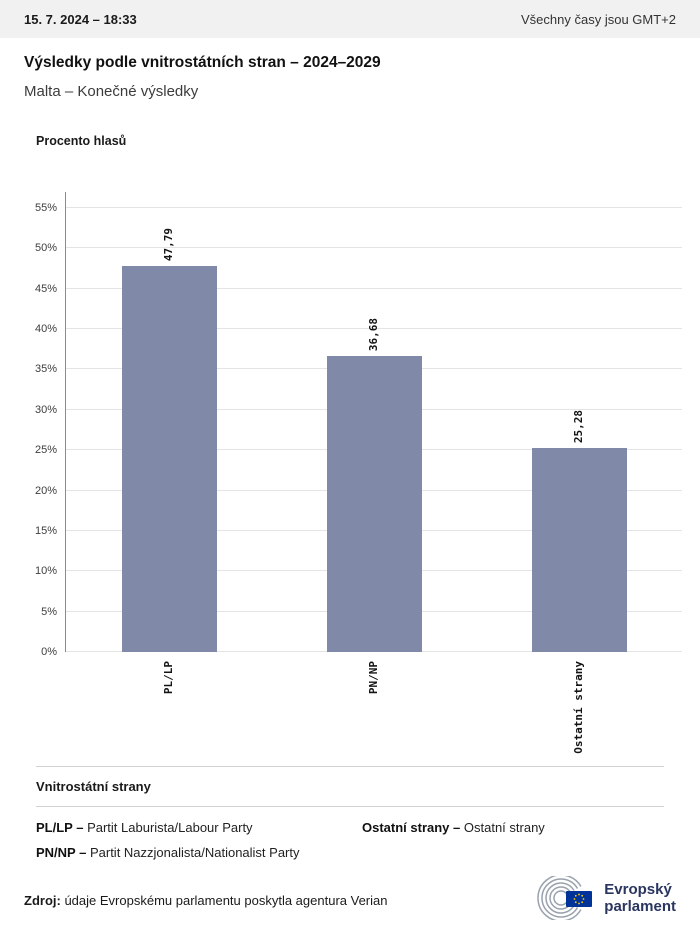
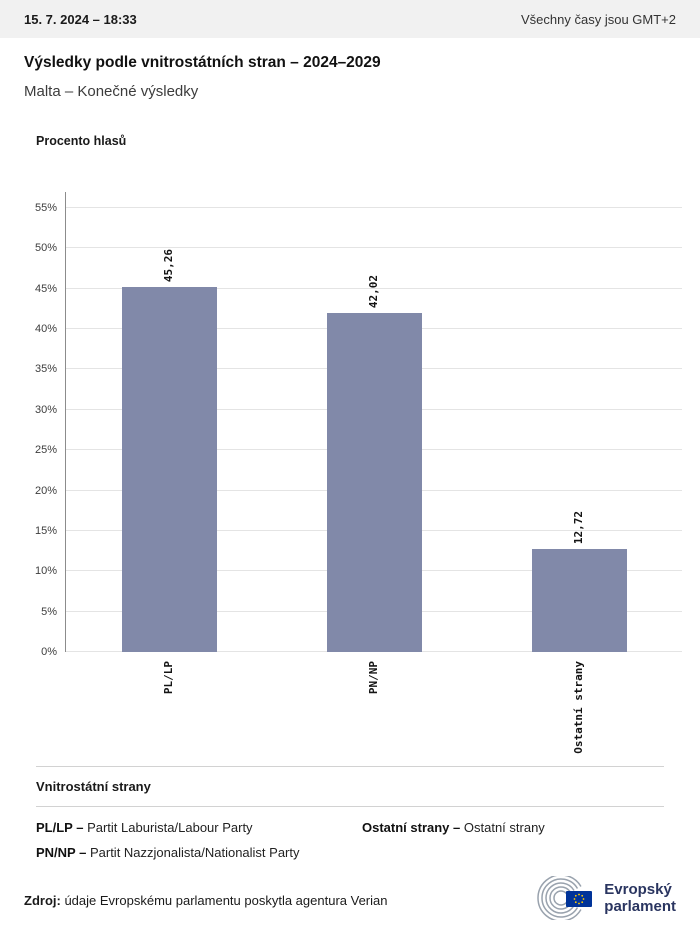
PL/LP: 47,79 -> 45,26
PN/NP: 36,68 -> 42,02
Ostatní strany: 25,28 -> 12,72
